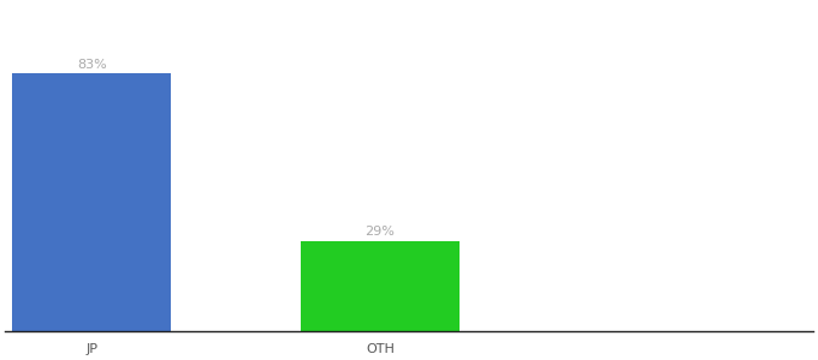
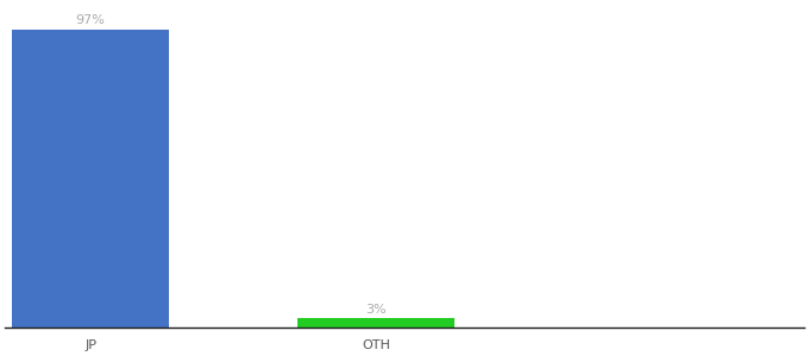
JP: 83% -> 97%
OTH: 29% -> 3%
